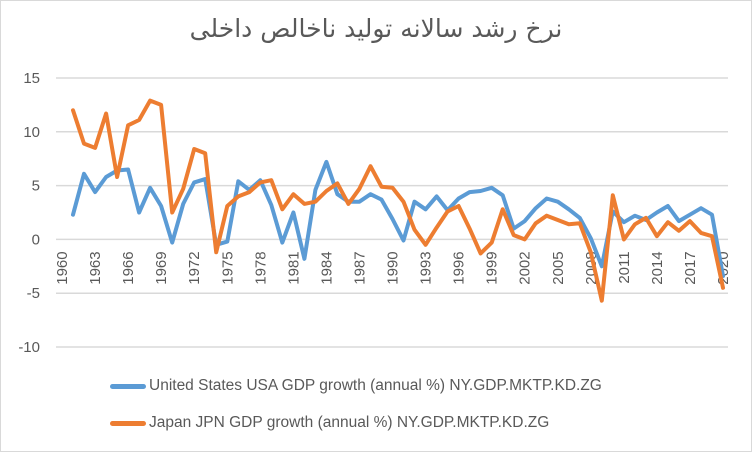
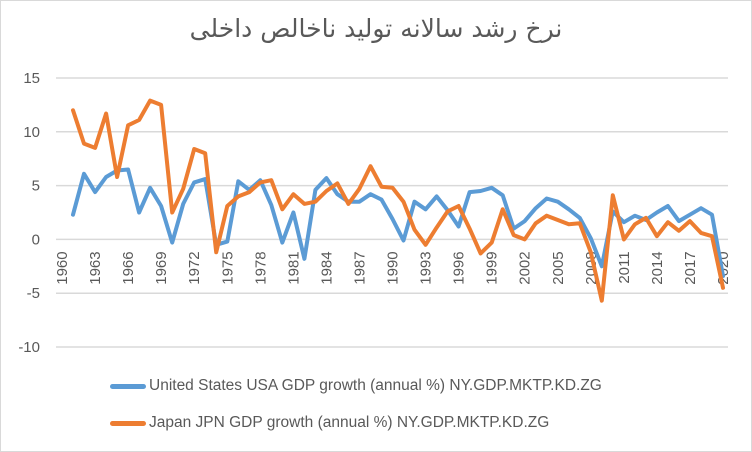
United States USA GDP growth (annual %) NY.GDP.MKTP.KD.ZG/1984: 7.2 -> 5.7
United States USA GDP growth (annual %) NY.GDP.MKTP.KD.ZG/1996: 3.8 -> 1.2
